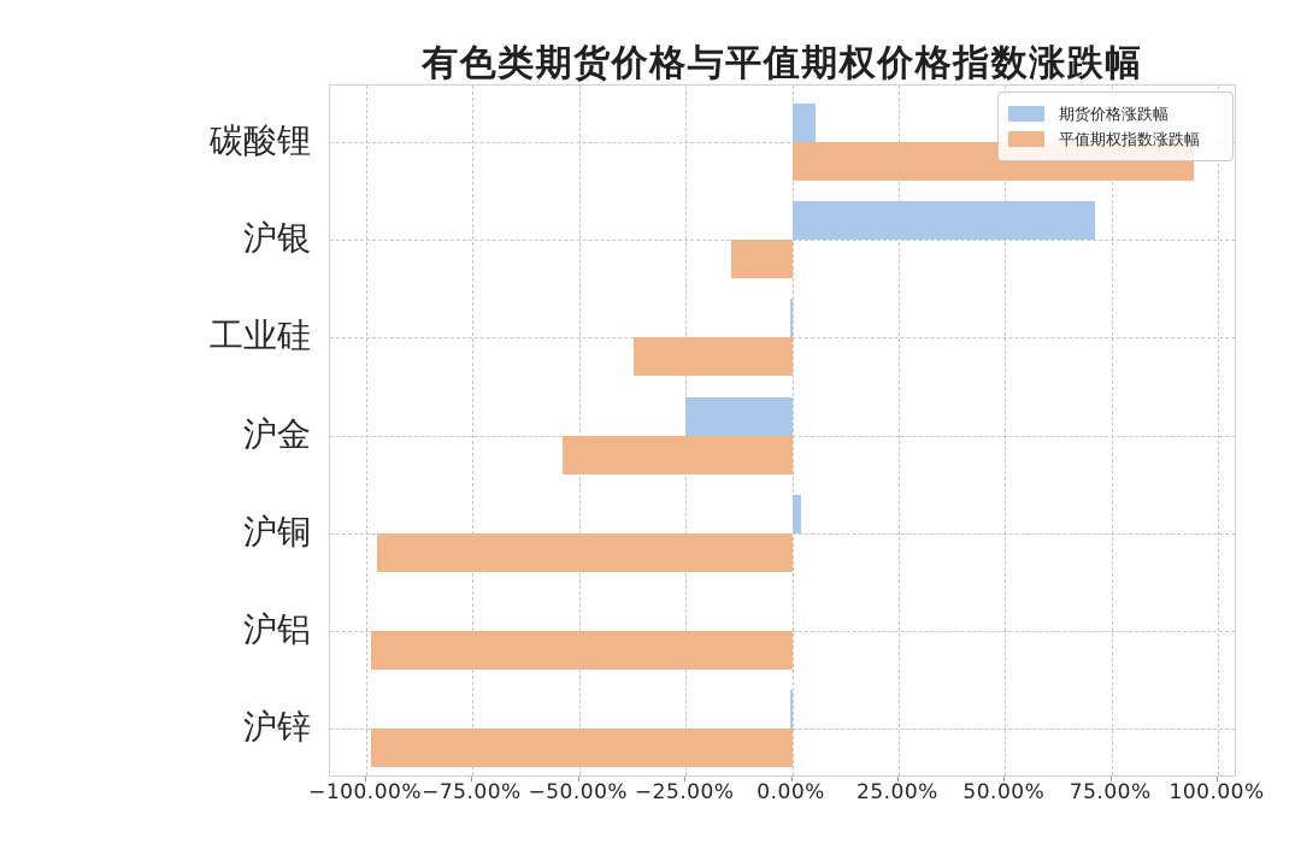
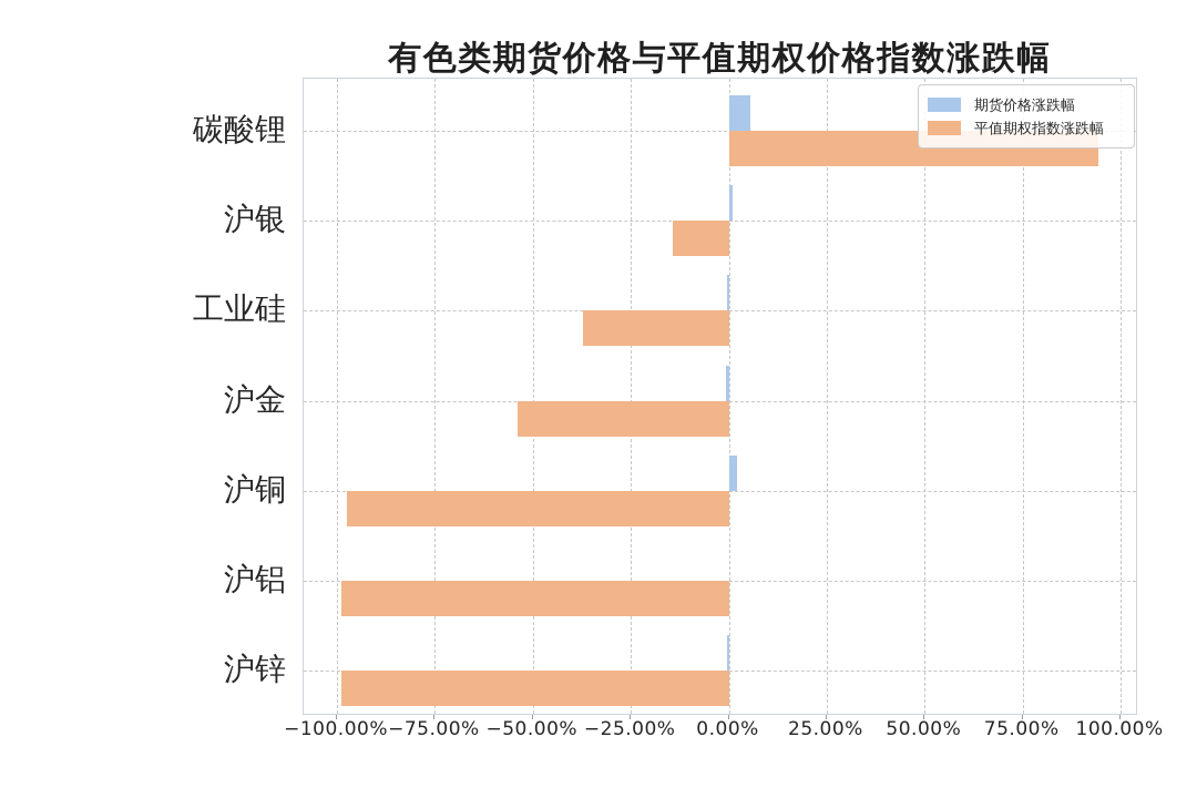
期货价格涨跌幅/沪银: 71% -> 1%
期货价格涨跌幅/沪金: -25% -> -1%
